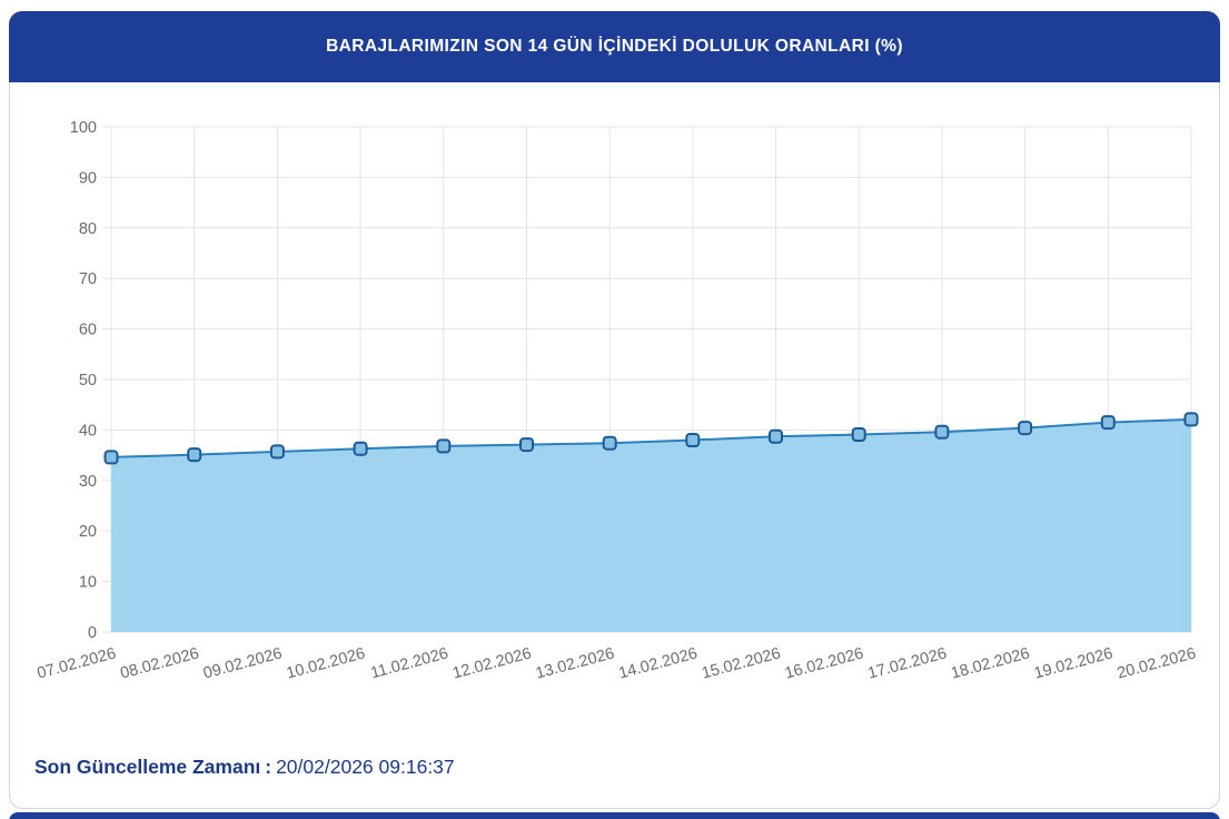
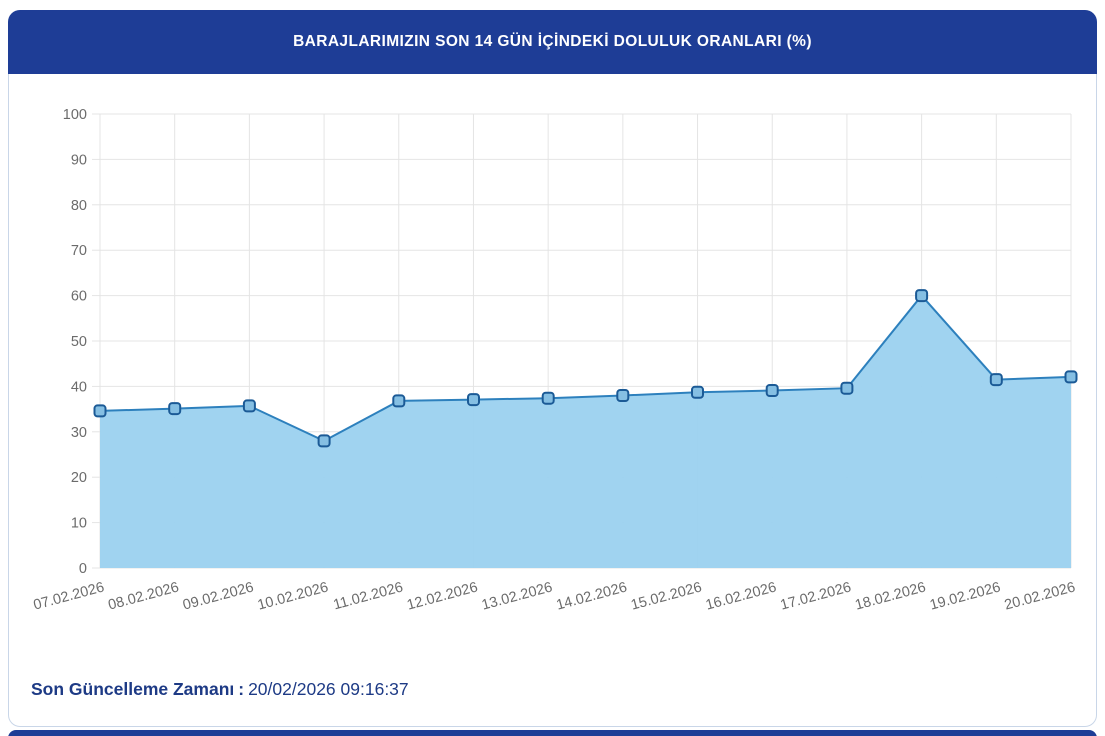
10.02.2026: 36 -> 28
18.02.2026: 40 -> 60
